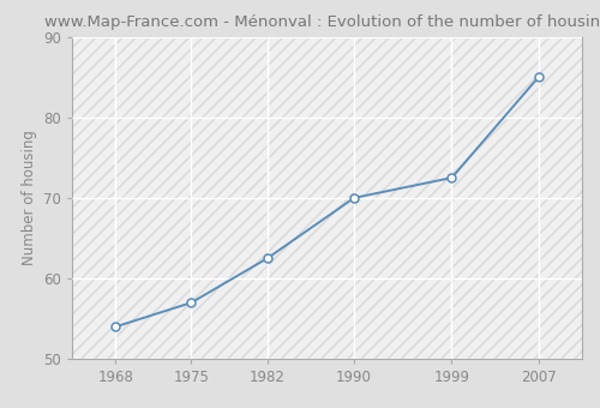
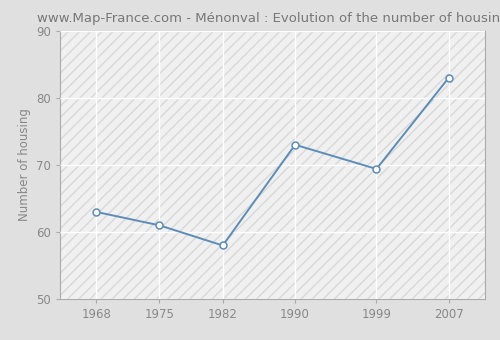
1968: 54.0 -> 63.0
1975: 57.0 -> 61.0
1982: 62.5 -> 58.0
1990: 70.0 -> 73.0
1999: 72.5 -> 69.4
2007: 85.0 -> 83.0
